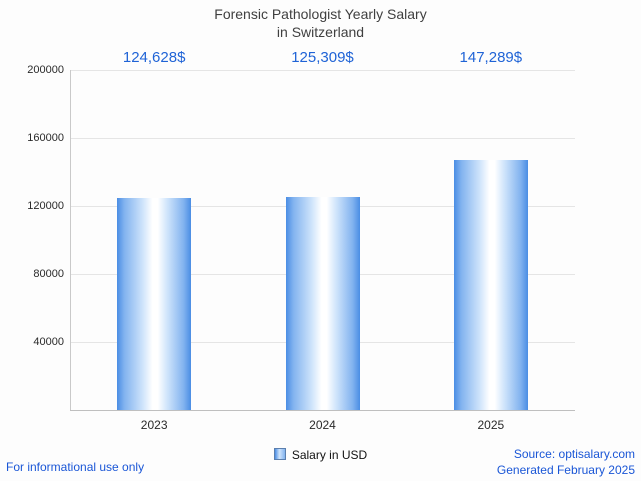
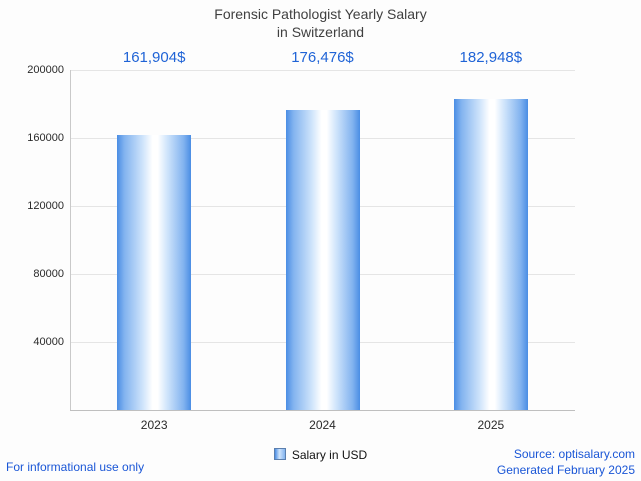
2023: 124,628 -> 161,904
2024: 125,309 -> 176,476
2025: 147,289 -> 182,948
